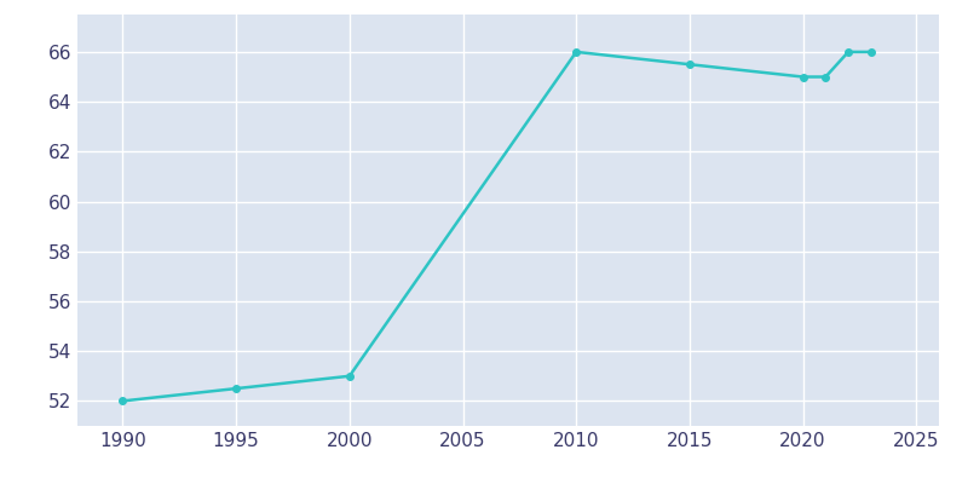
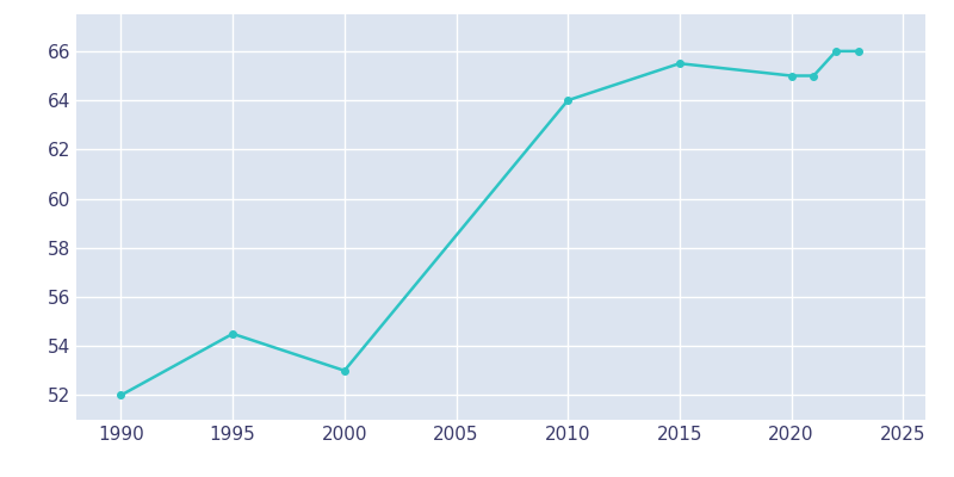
1995: 52.5 -> 54.5
2010: 66.0 -> 64.0
